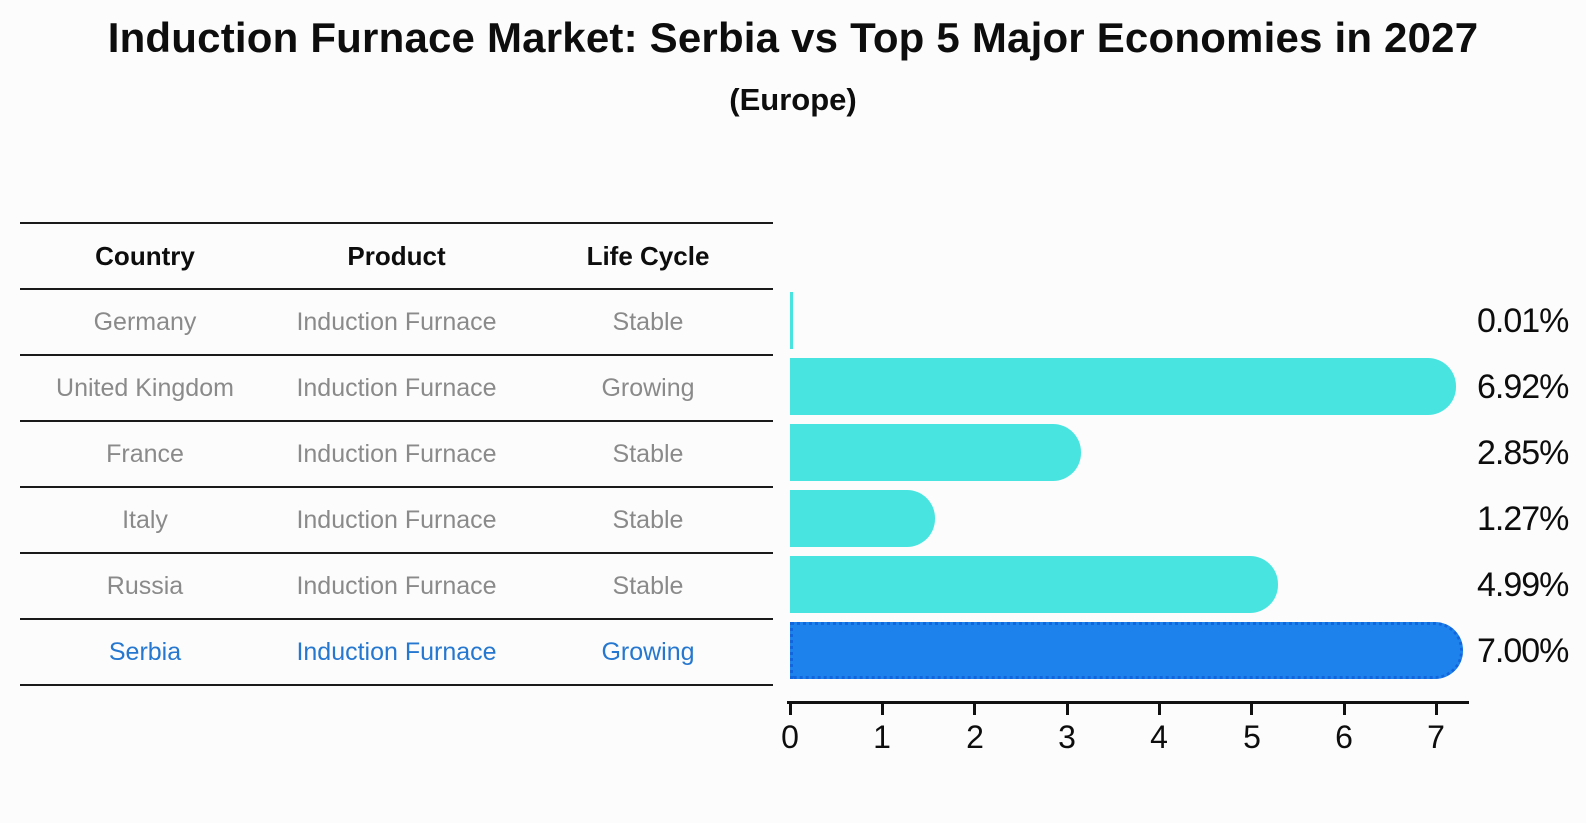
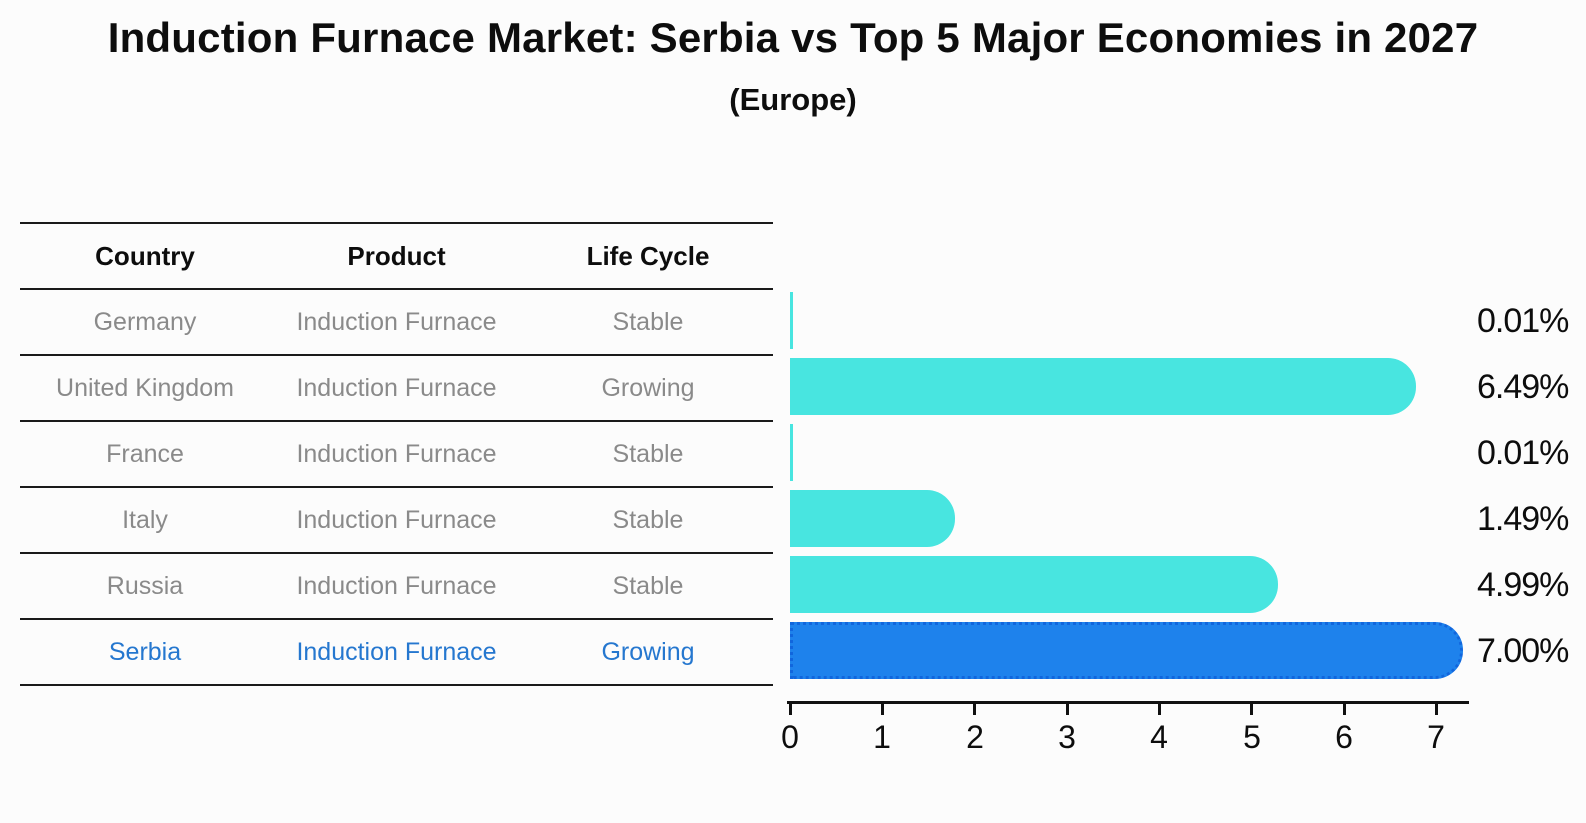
United Kingdom: 6.92% -> 6.49%
France: 2.85% -> 0.01%
Italy: 1.27% -> 1.49%
